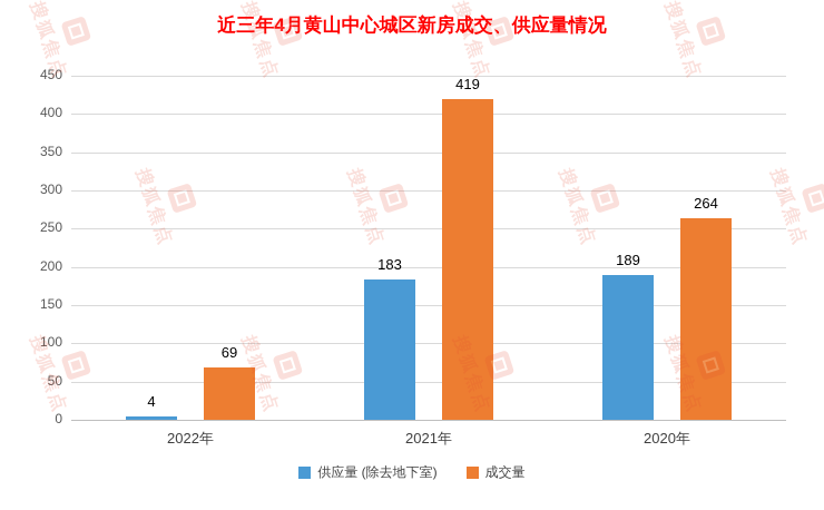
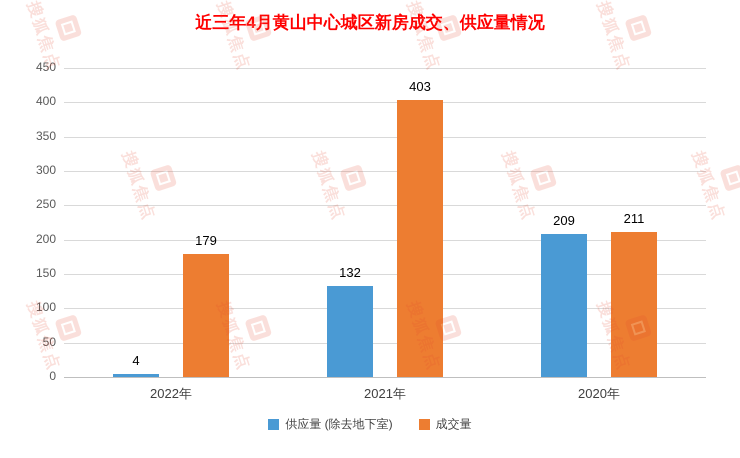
成交量/2022年: 69 -> 179
供应量 (除去地下室)/2021年: 183 -> 132
成交量/2021年: 419 -> 403
供应量 (除去地下室)/2020年: 189 -> 209
成交量/2020年: 264 -> 211
